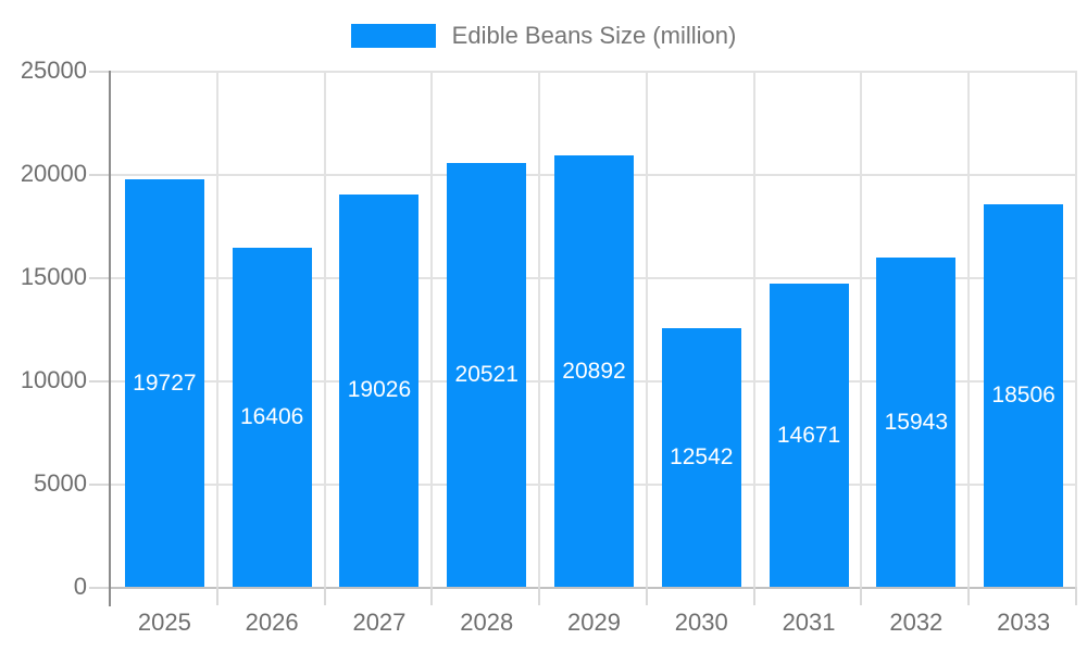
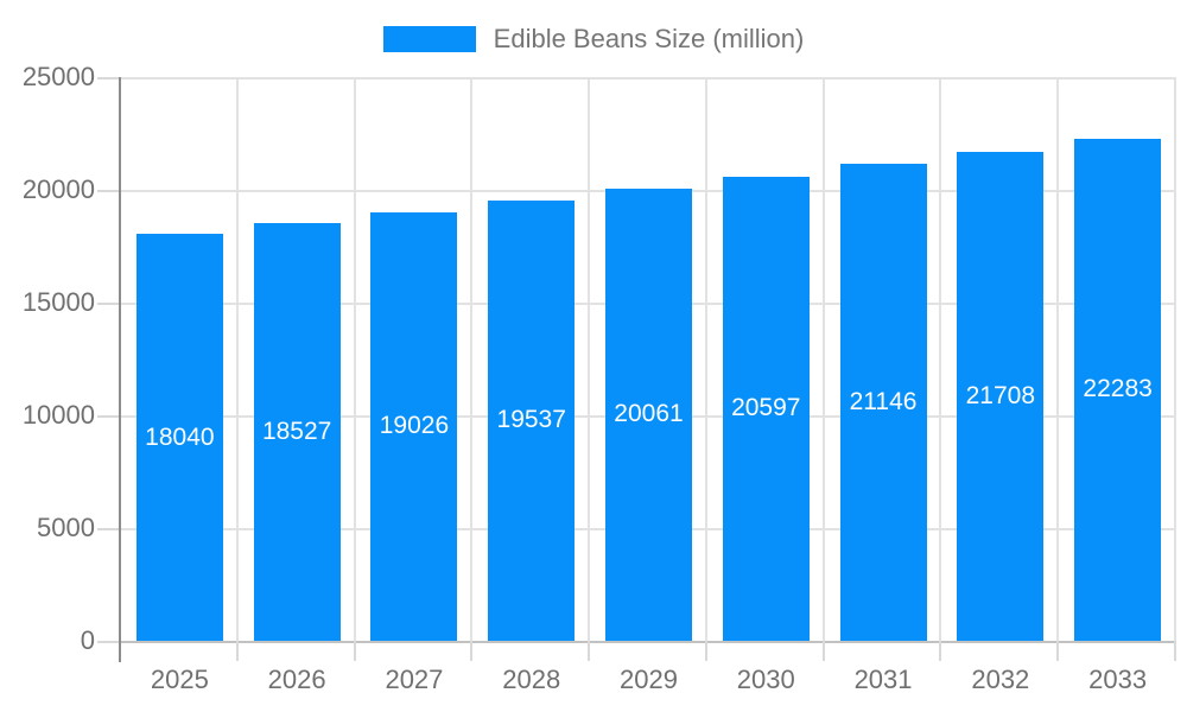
2025: 19727 -> 18040
2026: 16406 -> 18527
2028: 20521 -> 19537
2029: 20892 -> 20061
2030: 12542 -> 20597
2031: 14671 -> 21146
2032: 15943 -> 21708
2033: 18506 -> 22283
